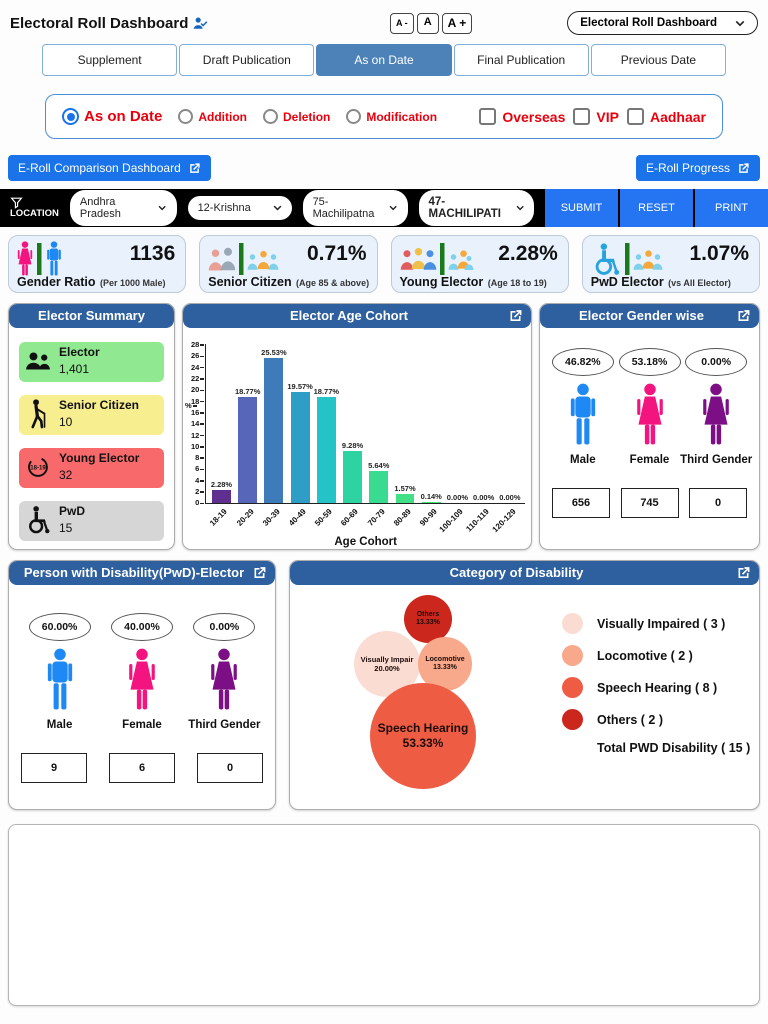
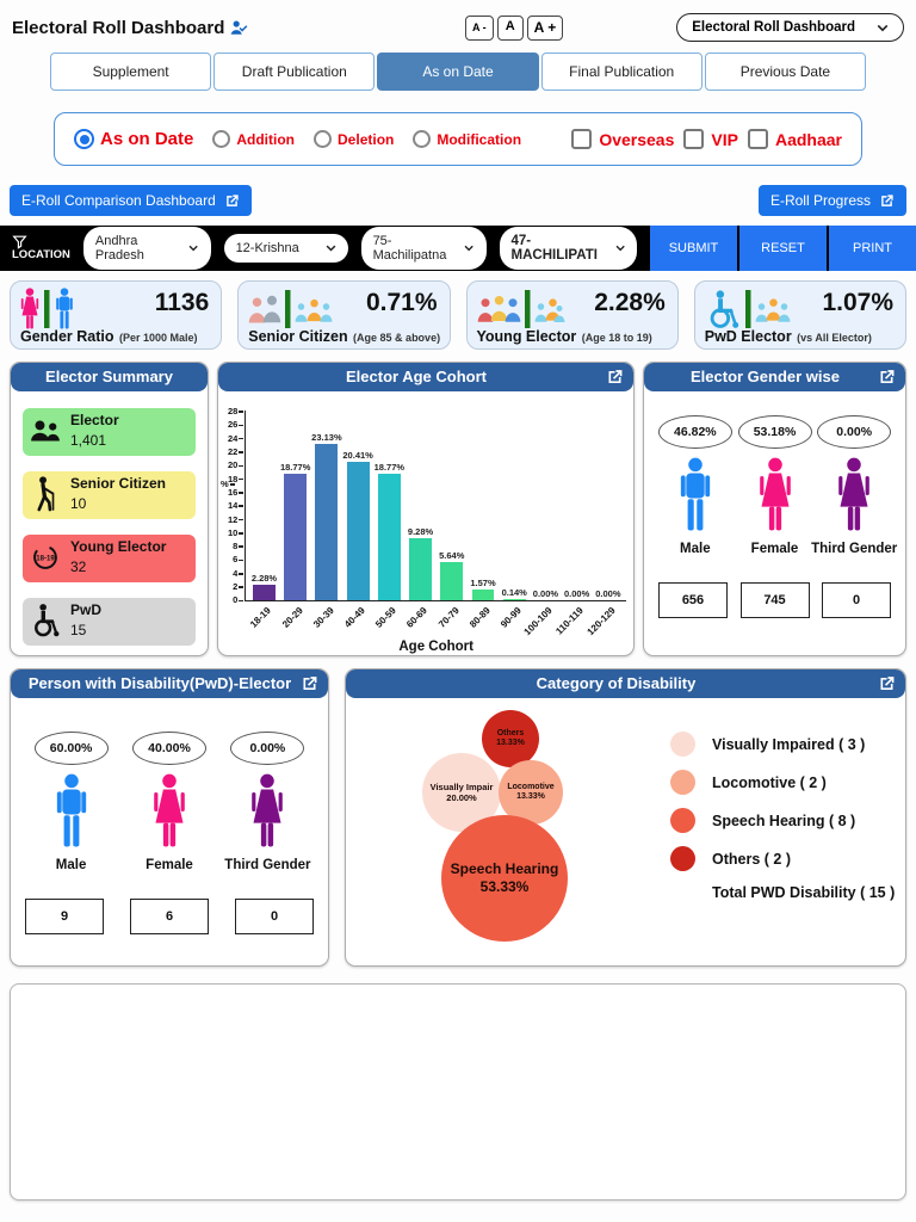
Elector Age Cohort/30-39: 25.53% -> 23.13%
Elector Age Cohort/40-49: 19.57% -> 20.41%
